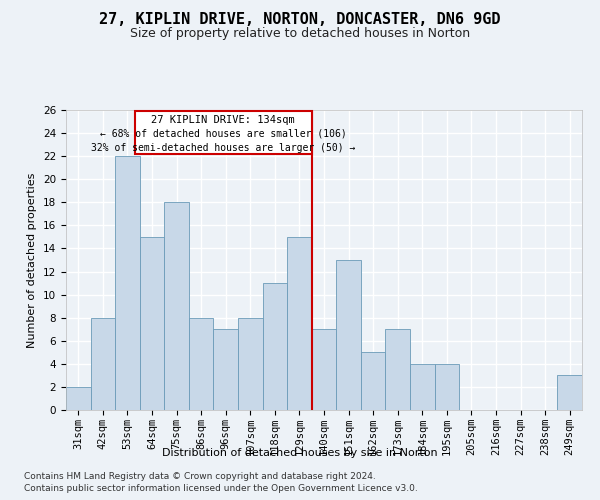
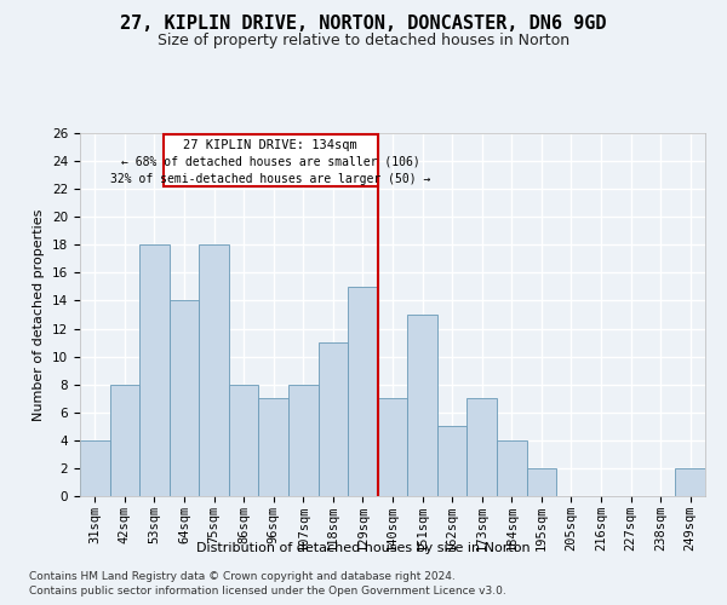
31sqm: 2 -> 4
53sqm: 22 -> 18
64sqm: 15 -> 14
195sqm: 4 -> 2
249sqm: 3 -> 2
